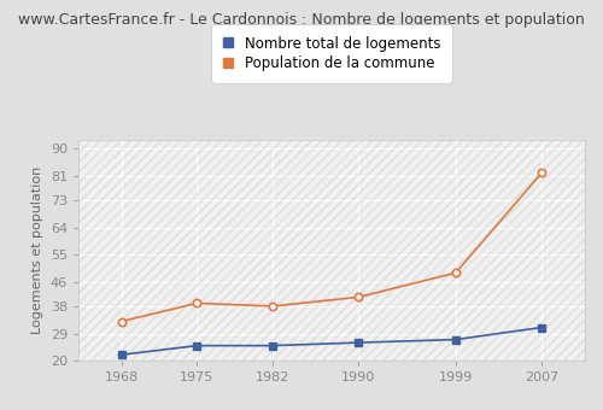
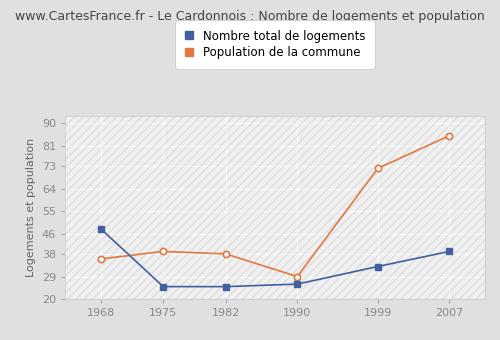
Nombre total de logements/1968: 22 -> 48
Population de la commune/1968: 33 -> 36
Population de la commune/1990: 41 -> 29
Nombre total de logements/1999: 27 -> 33
Population de la commune/1999: 49 -> 72
Nombre total de logements/2007: 31 -> 39
Population de la commune/2007: 82 -> 85
